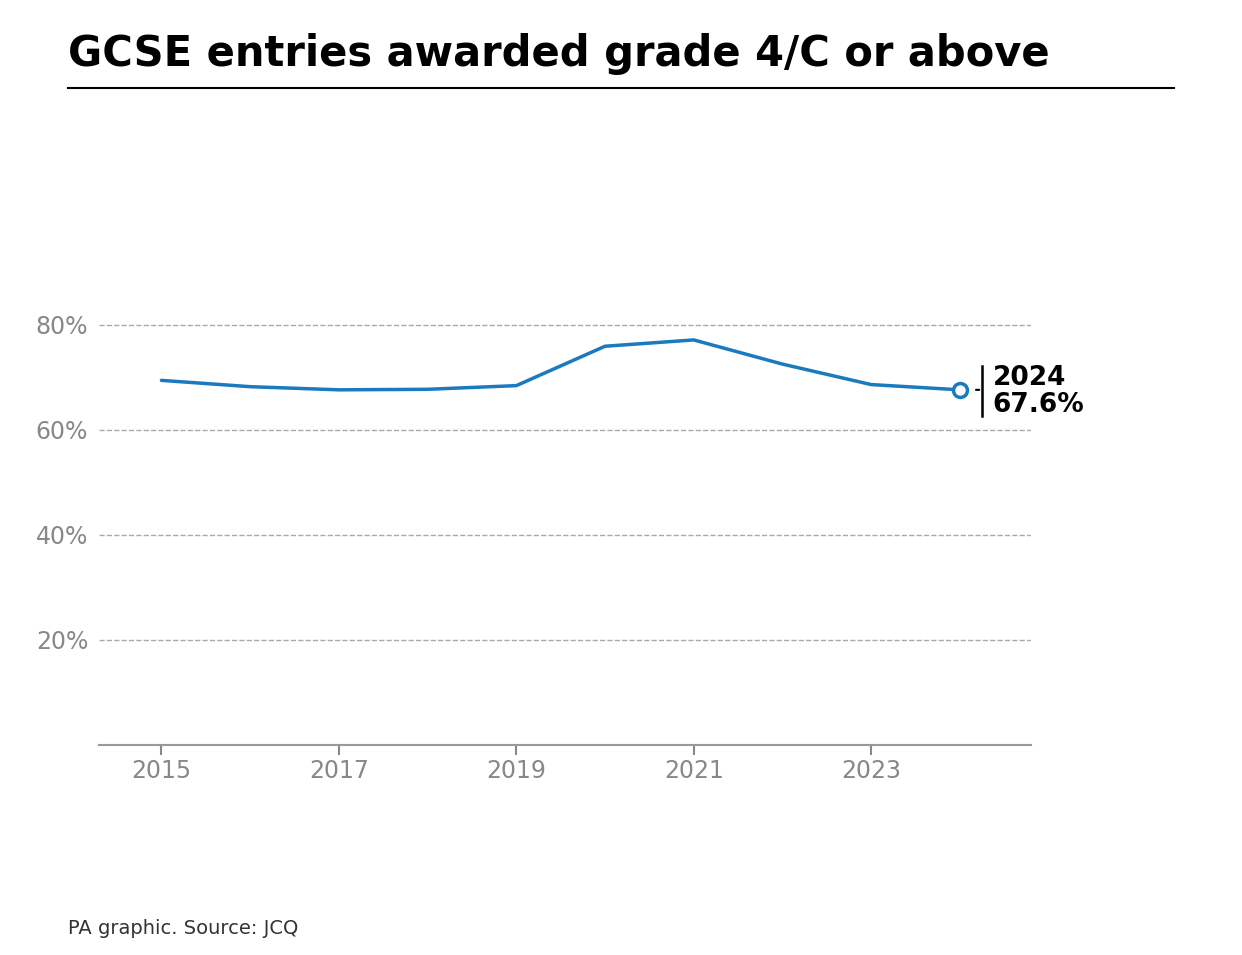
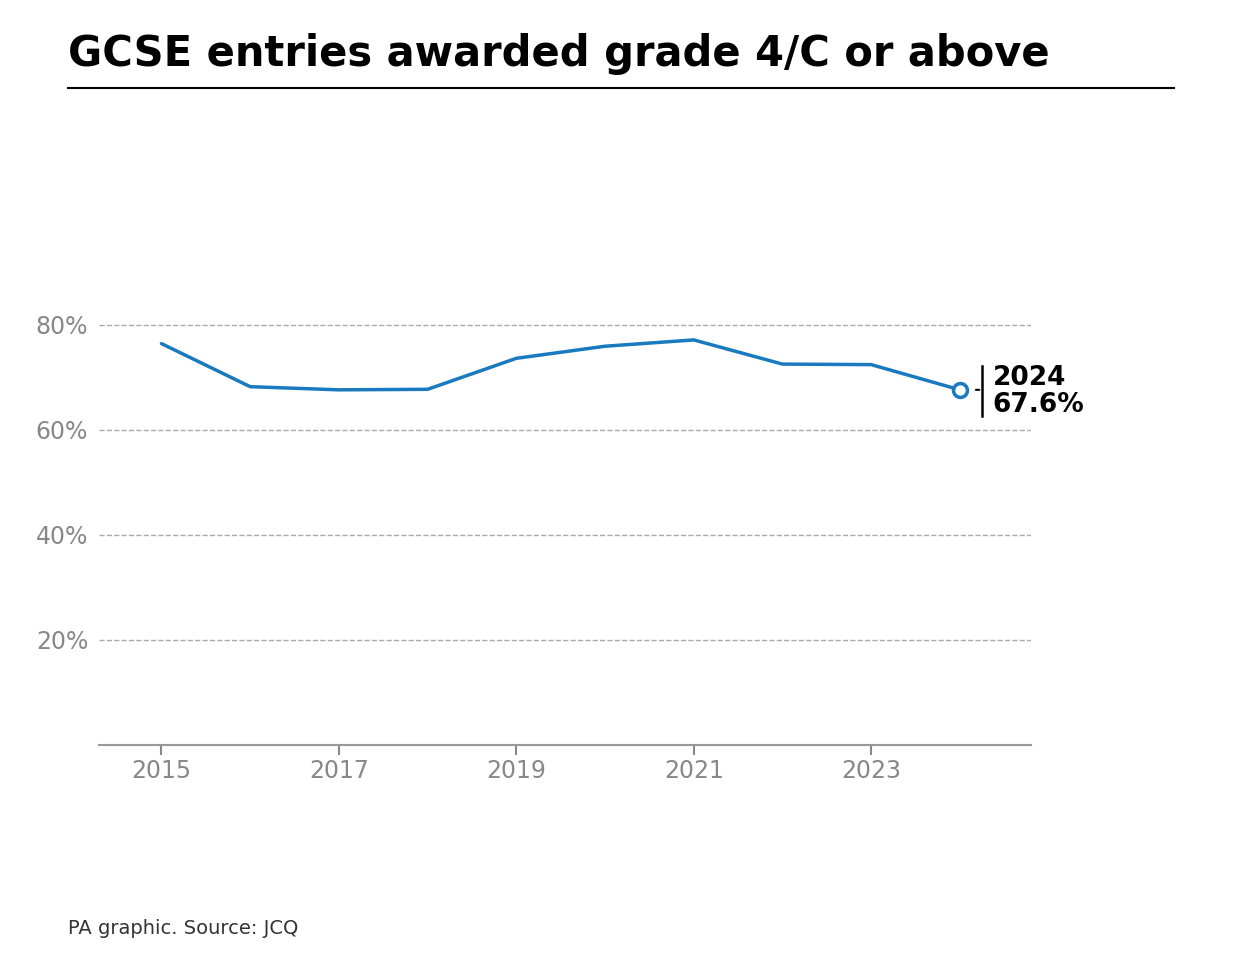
2015: 69.4% -> 76.4%
2019: 68.4% -> 73.6%
2023: 68.6% -> 72.4%
